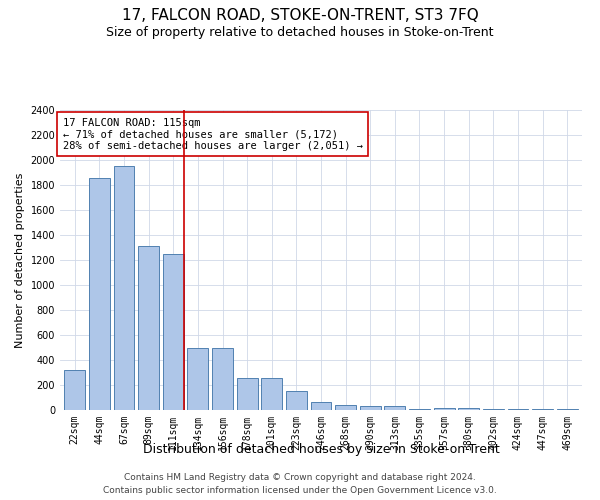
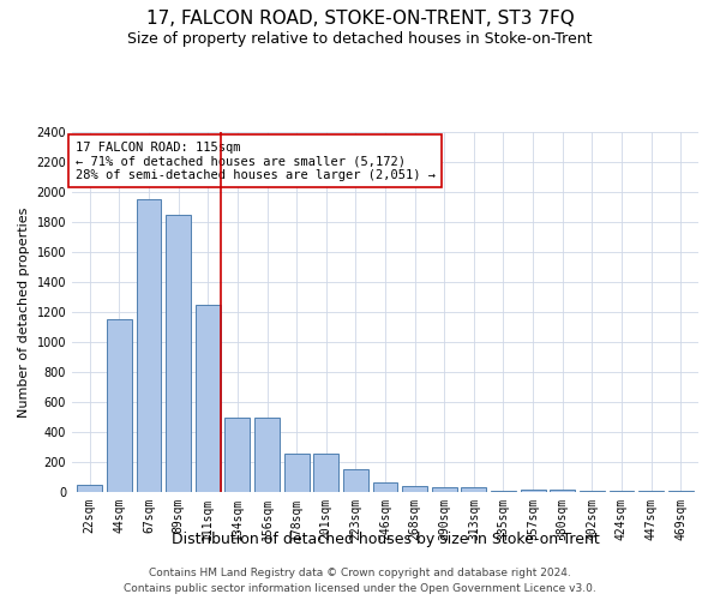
22sqm: 320 -> 50
44sqm: 1860 -> 1150
89sqm: 1310 -> 1850
